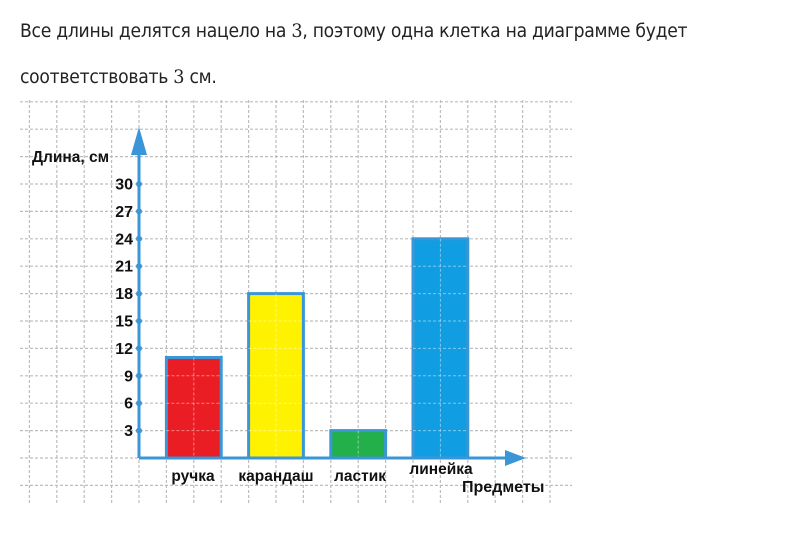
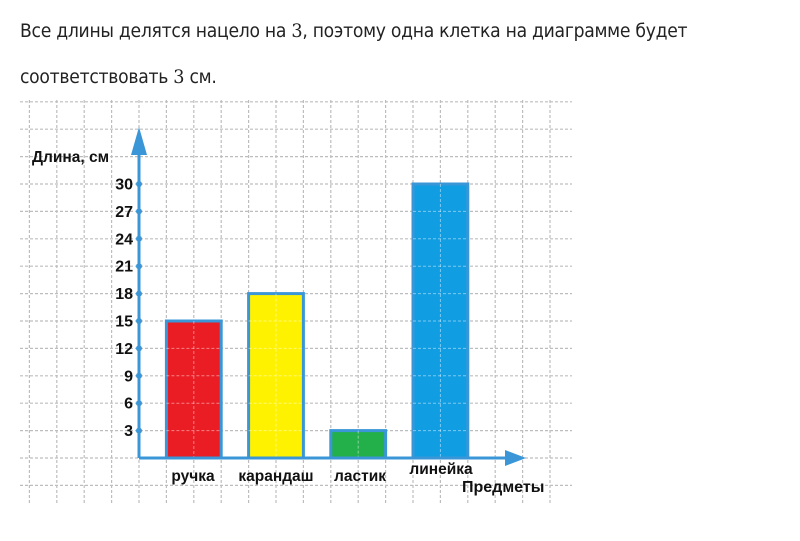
ручка: 11 -> 15
линейка: 24 -> 30
